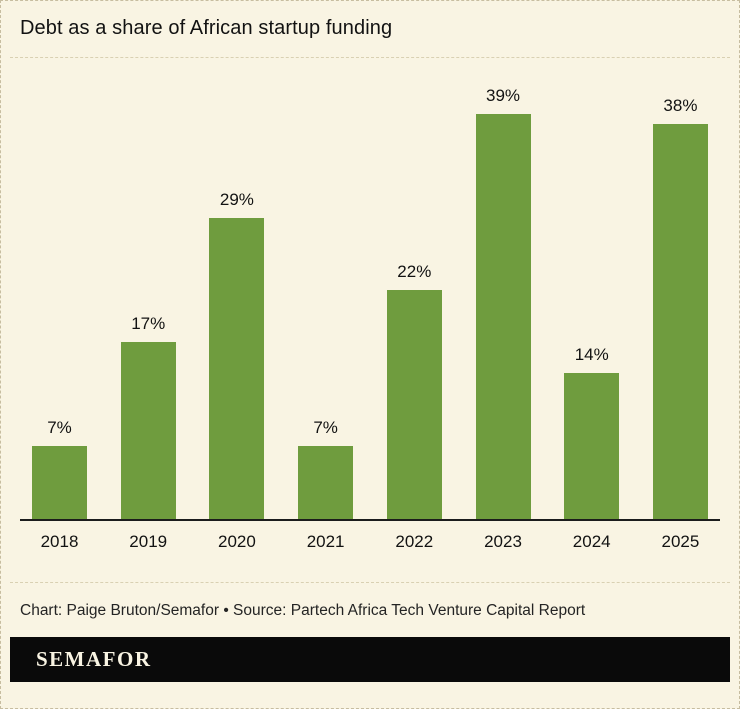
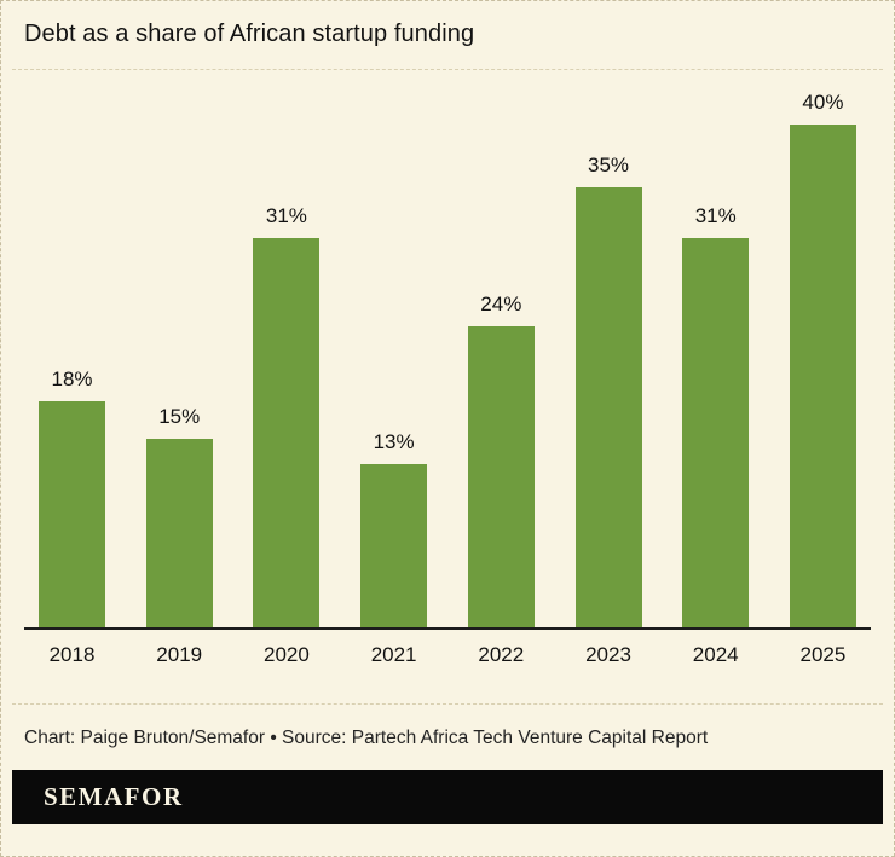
2018: 7% -> 18%
2019: 17% -> 15%
2020: 29% -> 31%
2021: 7% -> 13%
2022: 22% -> 24%
2023: 39% -> 35%
2024: 14% -> 31%
2025: 38% -> 40%
